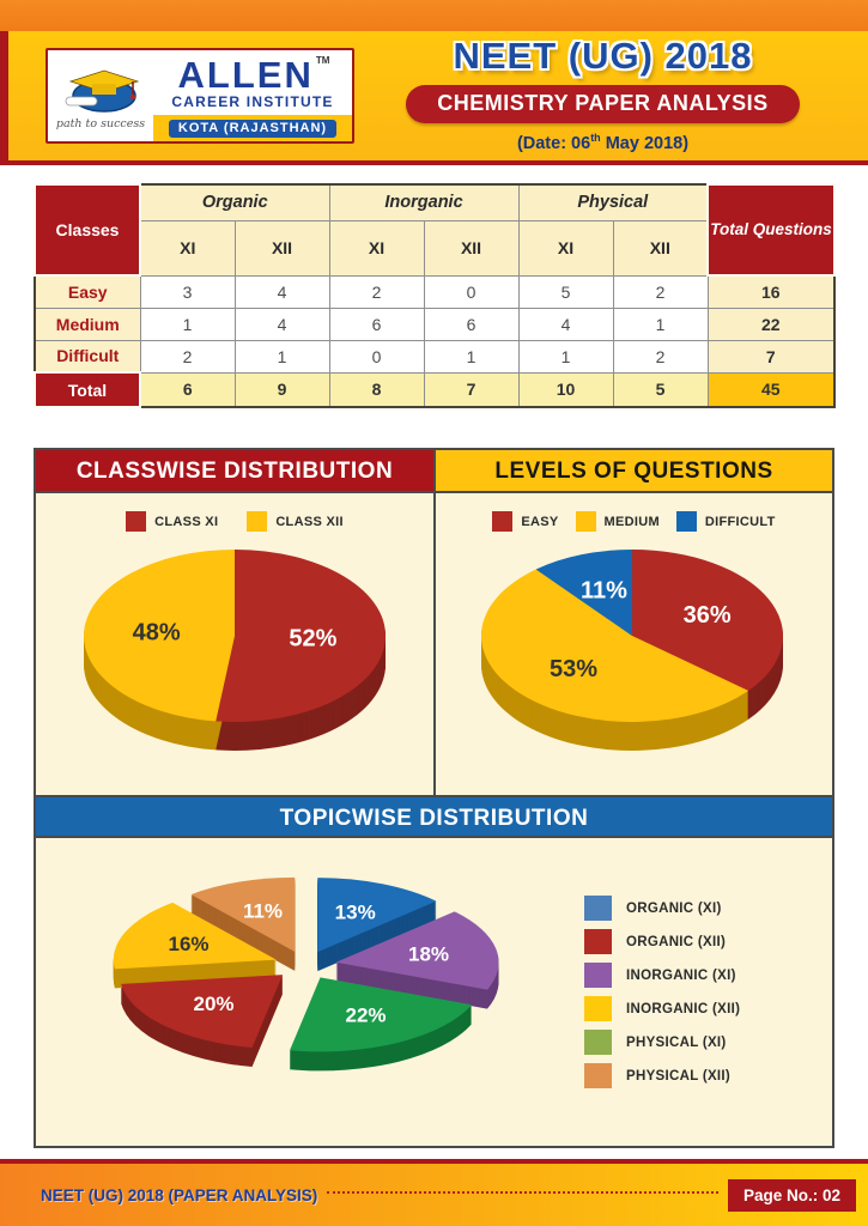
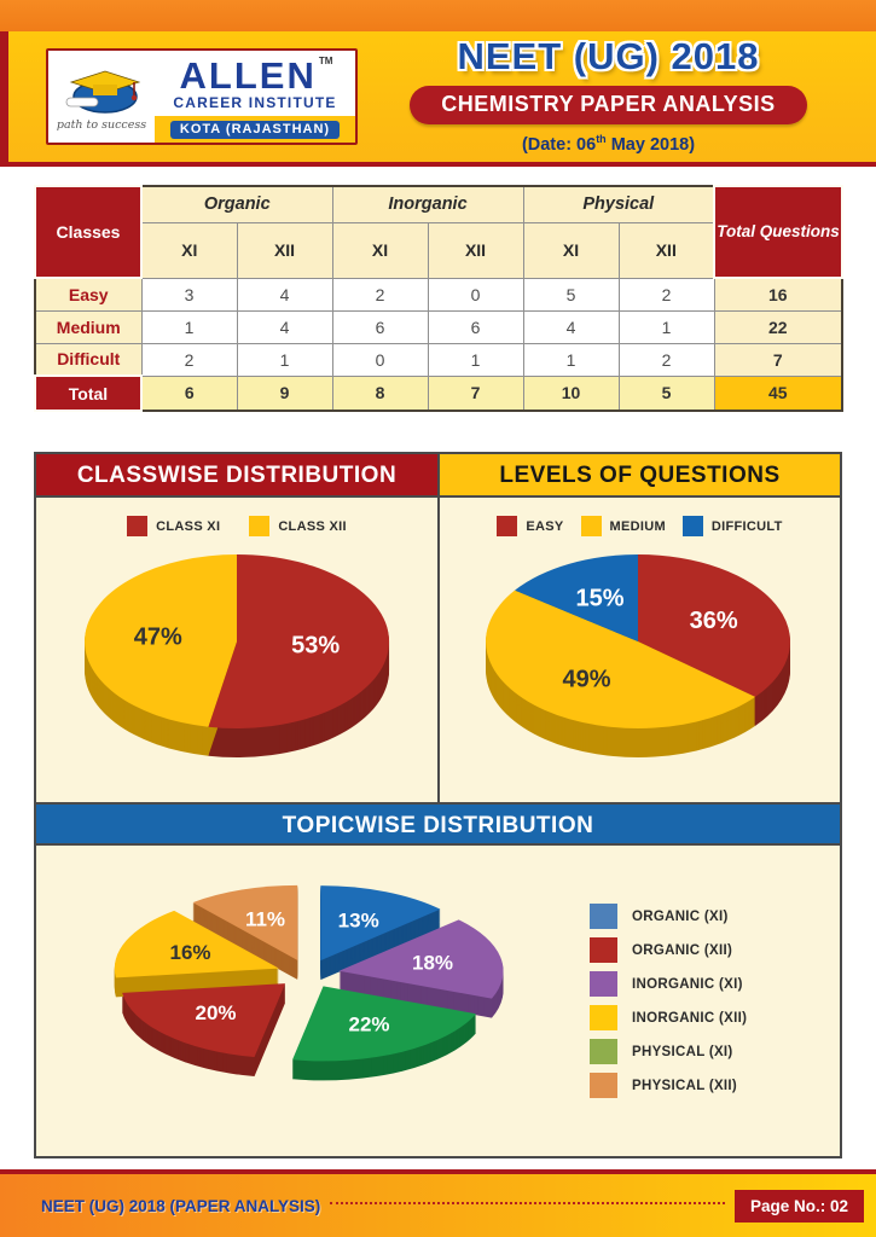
CLASSWISE DISTRIBUTION/CLASS XI: 52% -> 53%
CLASSWISE DISTRIBUTION/CLASS XII: 48% -> 47%
LEVELS OF QUESTIONS/MEDIUM: 53% -> 49%
LEVELS OF QUESTIONS/DIFFICULT: 11% -> 15%
